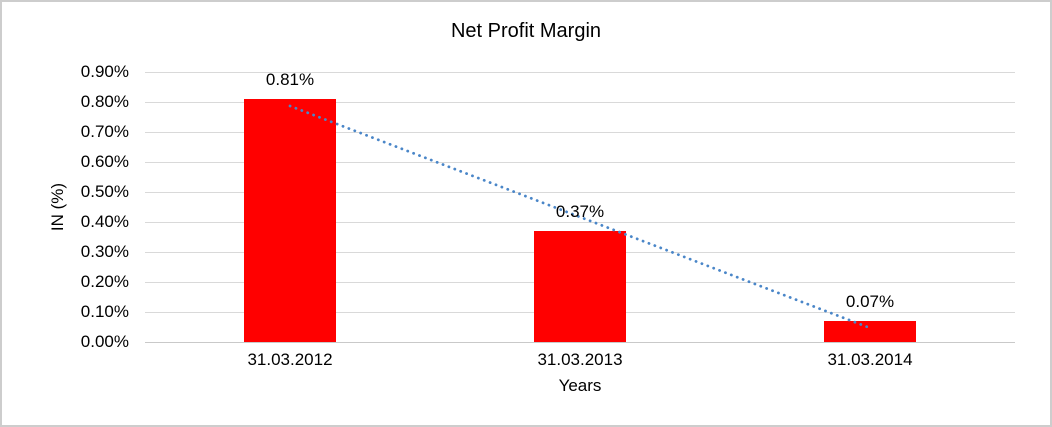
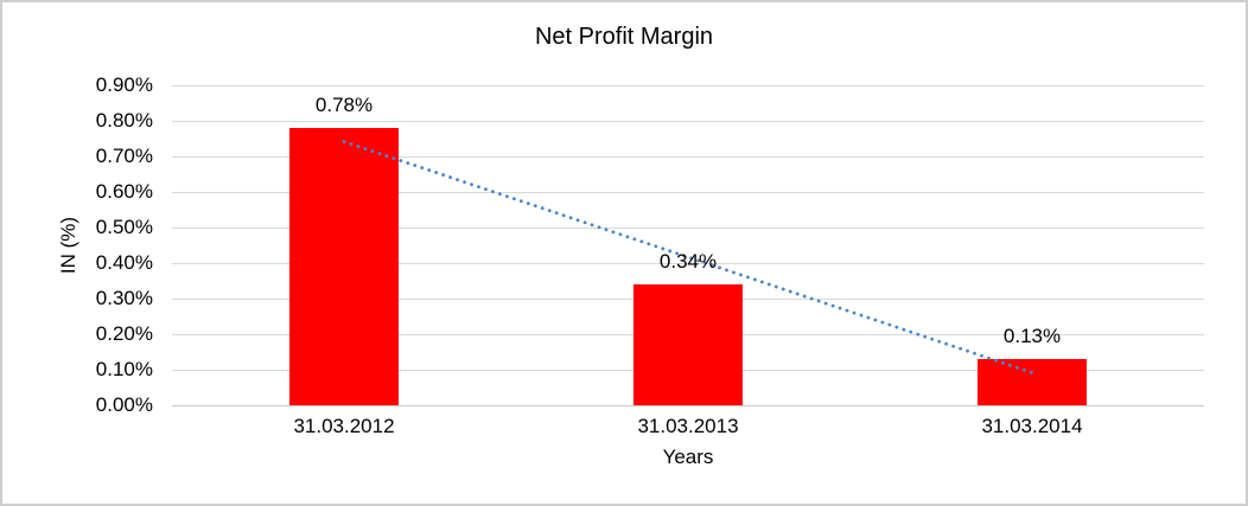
31.03.2012: 0.81% -> 0.78%
31.03.2013: 0.37% -> 0.34%
31.03.2014: 0.07% -> 0.13%
